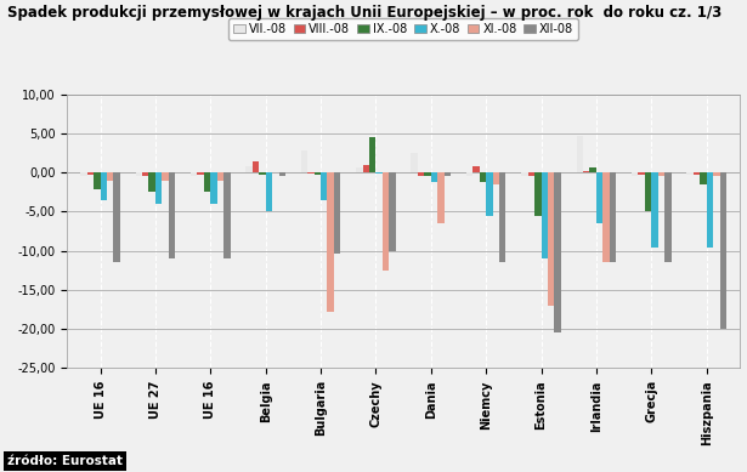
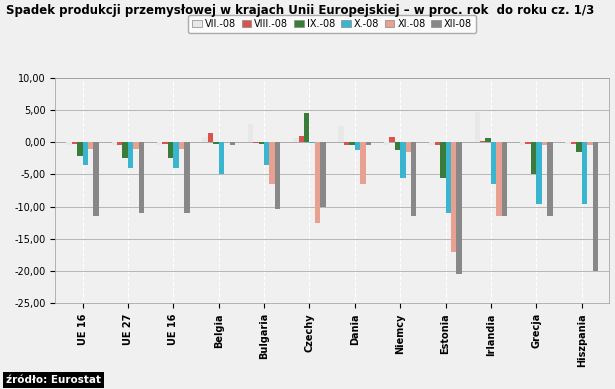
XI.-08/Bulgaria: -17,8 -> -6,5
